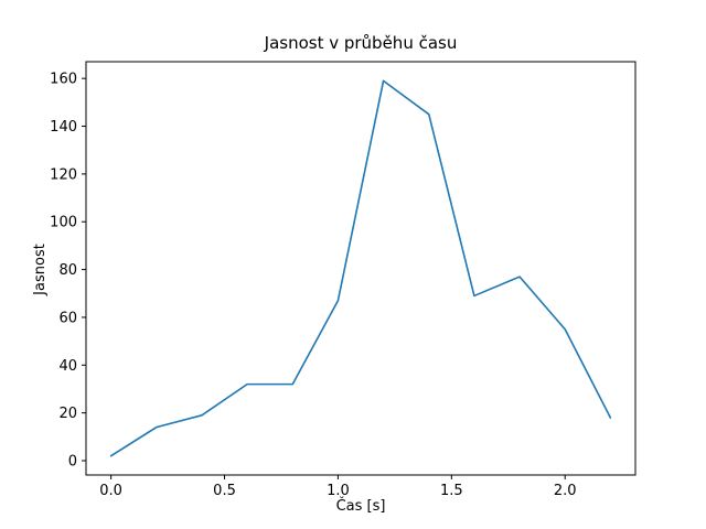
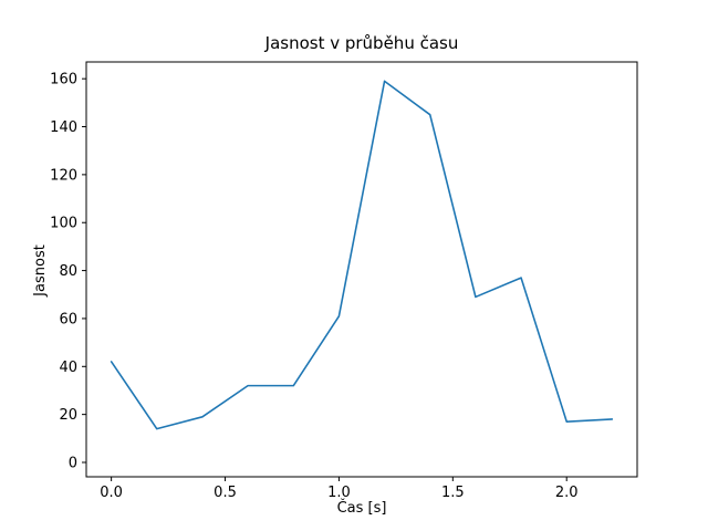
0.0: 2 -> 42
1.0: 67 -> 61
2.0: 55 -> 17
